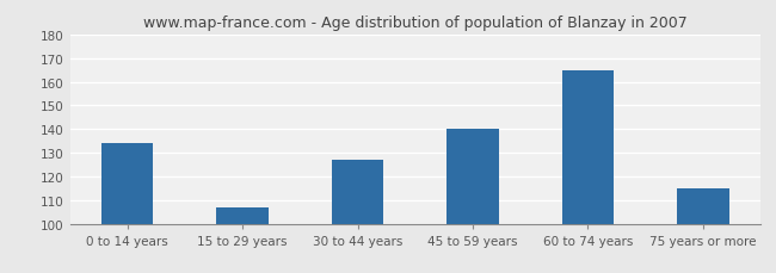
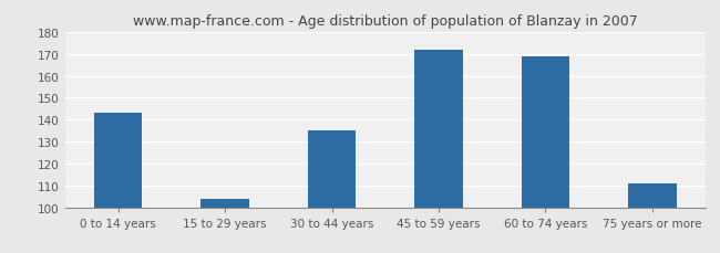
0 to 14 years: 134 -> 143
15 to 29 years: 107 -> 104
30 to 44 years: 127 -> 135
45 to 59 years: 140 -> 172
60 to 74 years: 165 -> 169
75 years or more: 115 -> 111
